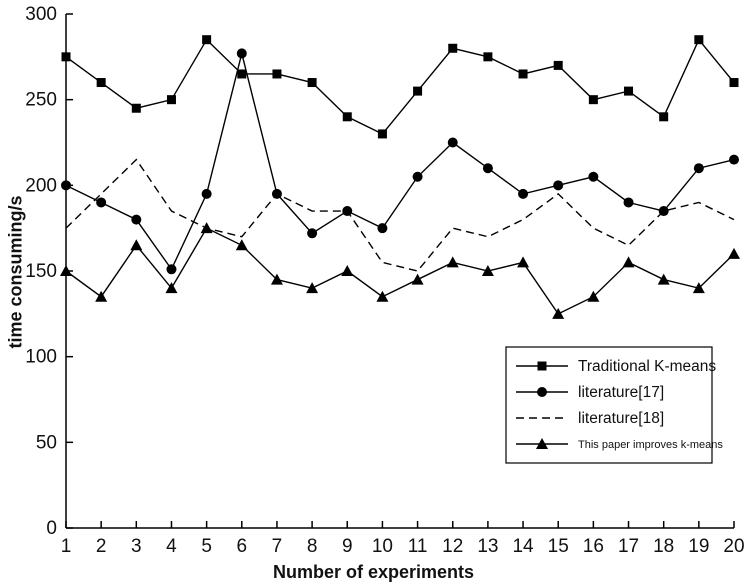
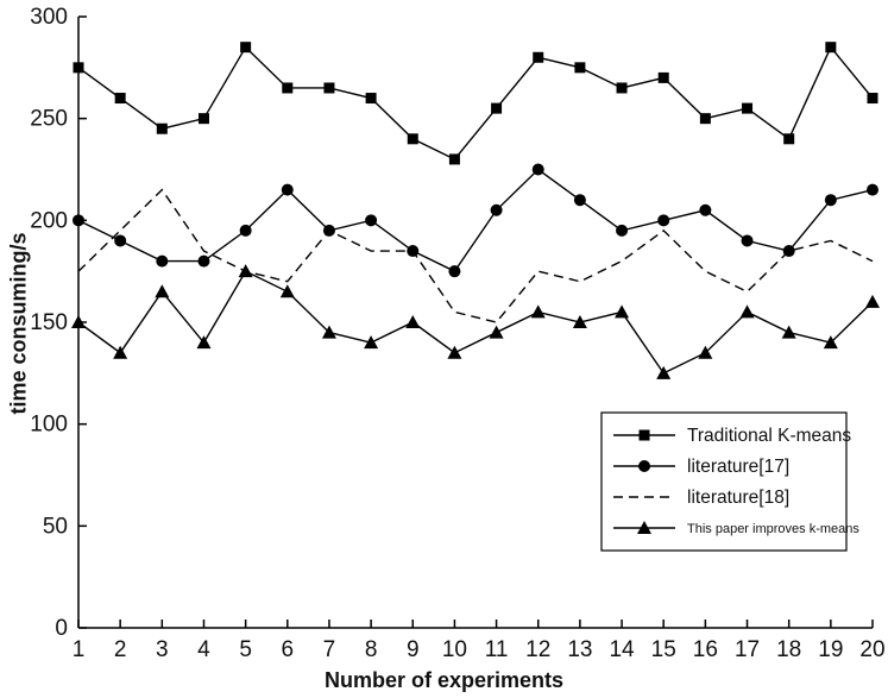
literature[17]/4: 151 -> 180
literature[17]/6: 277 -> 215
literature[17]/8: 172 -> 200
